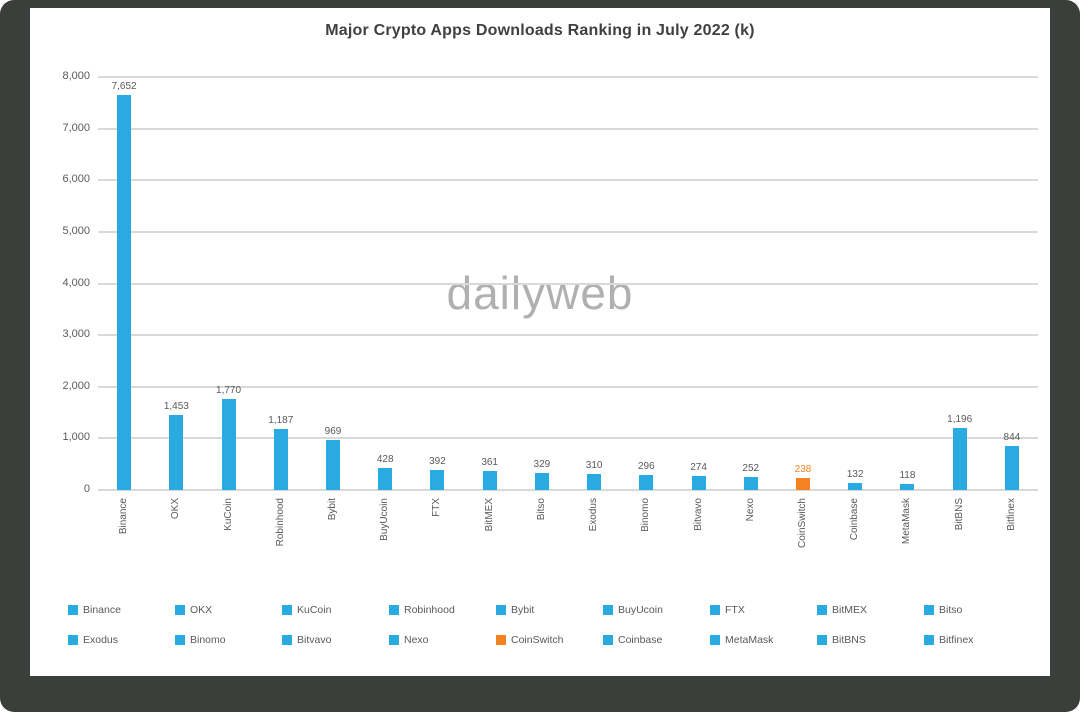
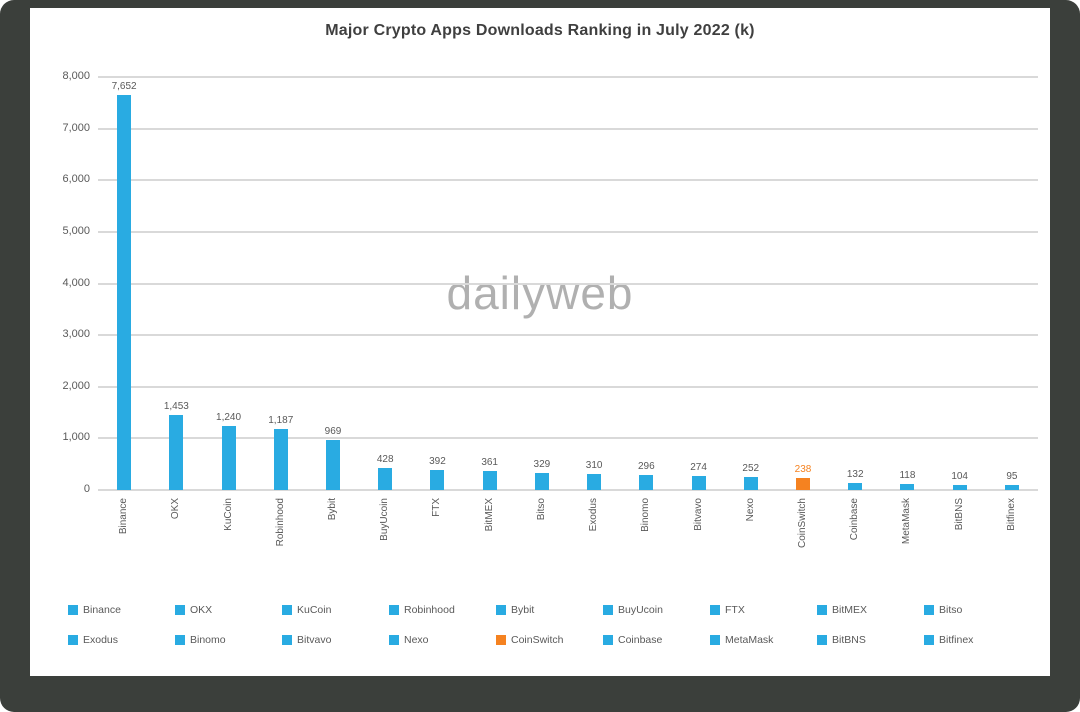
KuCoin: 1,770 -> 1,240
BitBNS: 1,196 -> 104
Bitfinex: 844 -> 95
